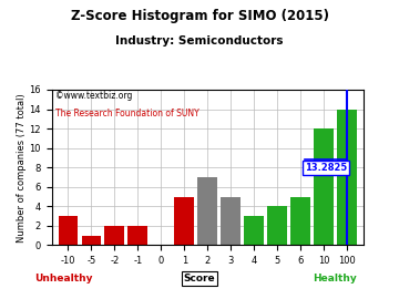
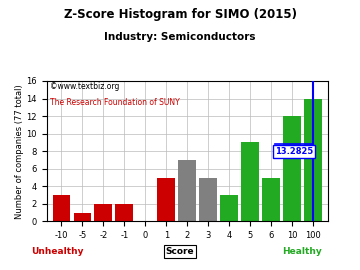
5: 4 -> 9
